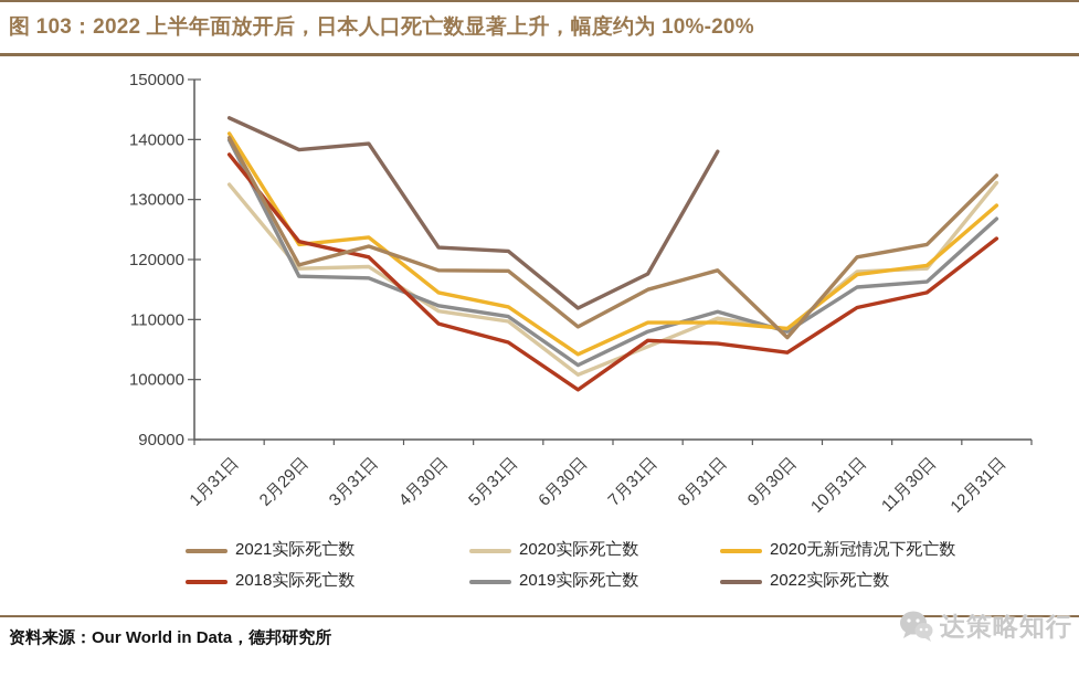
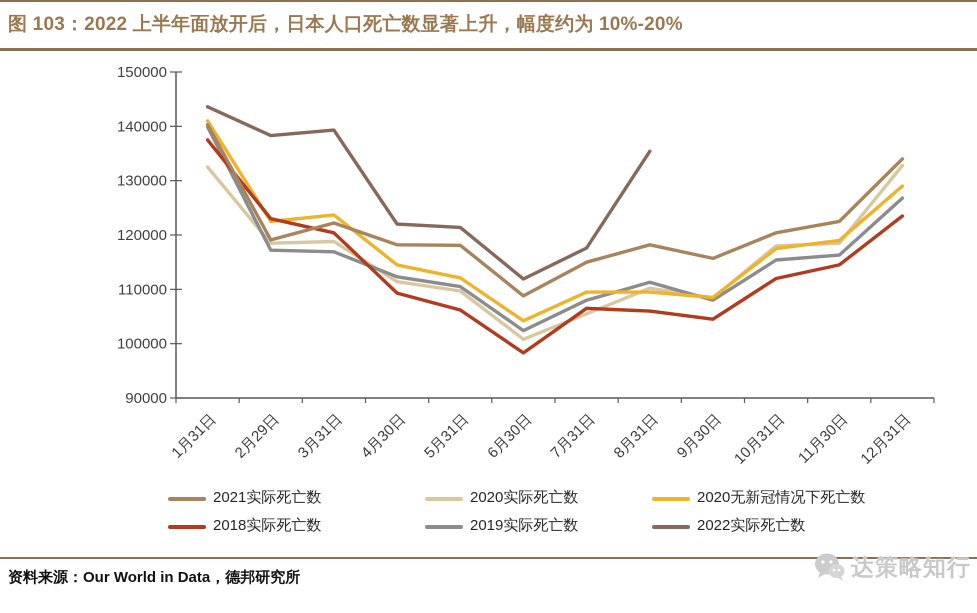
2022实际死亡数/8月31日: 138000 -> 135000
2021实际死亡数/9月30日: 107000 -> 116000
